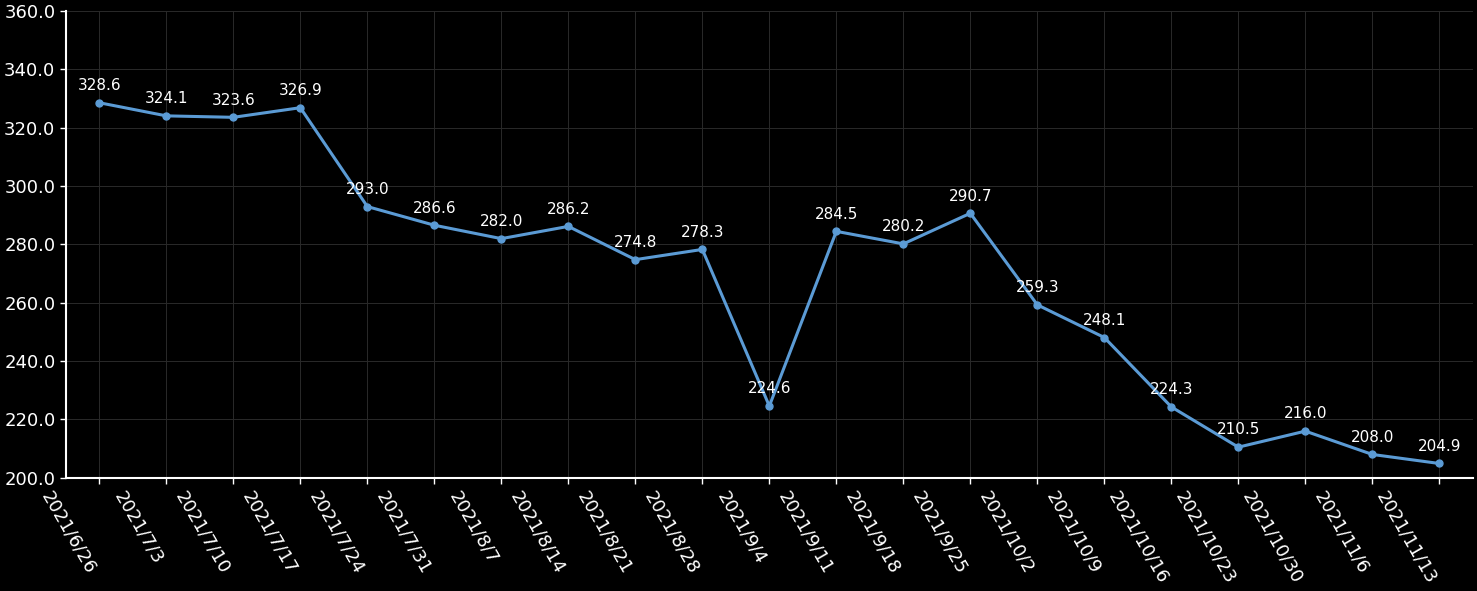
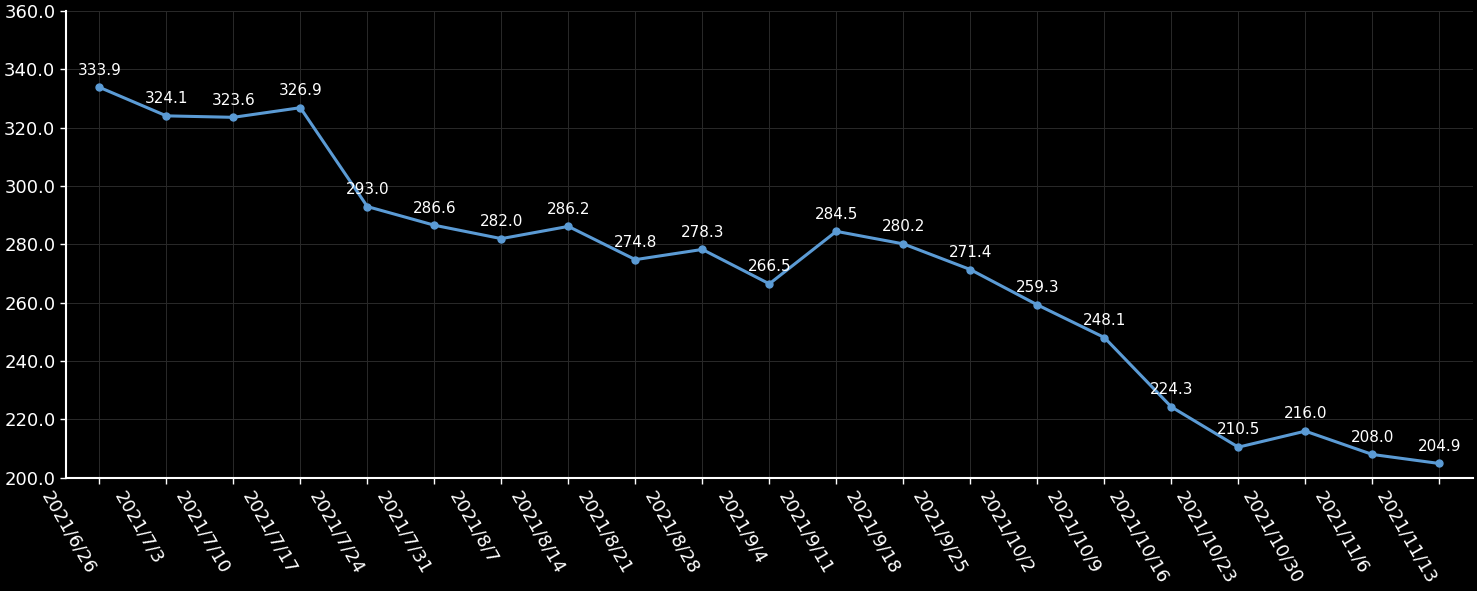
2021/6/26: 328.6 -> 333.9
2021/9/4: 224.6 -> 266.5
2021/9/25: 290.7 -> 271.4
